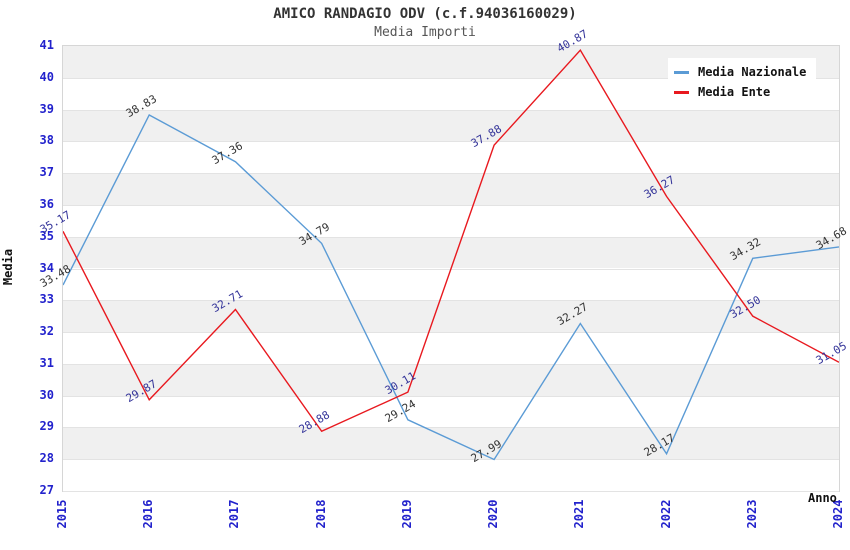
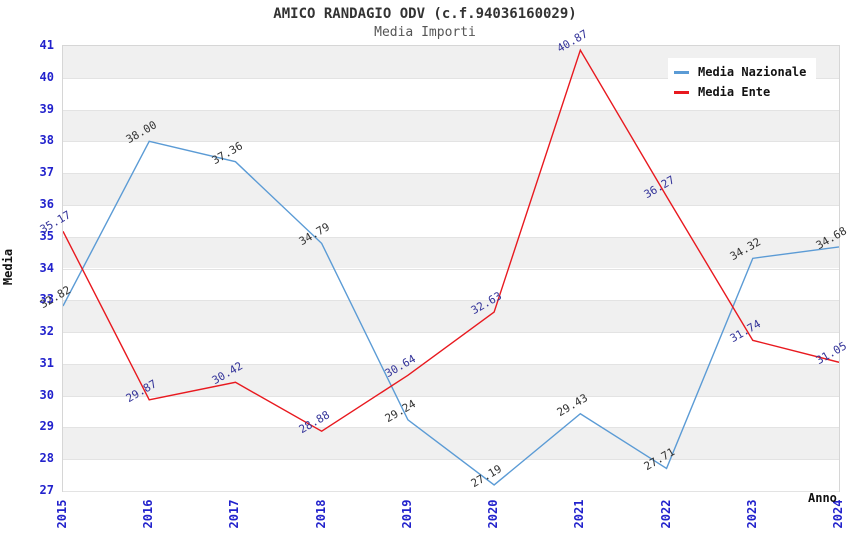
Media Nazionale/2015: 33.48 -> 32.82
Media Nazionale/2016: 38.83 -> 38.00
Media Ente/2017: 32.71 -> 30.42
Media Ente/2019: 30.11 -> 30.64
Media Nazionale/2020: 27.99 -> 27.19
Media Ente/2020: 37.88 -> 32.63
Media Nazionale/2021: 32.27 -> 29.43
Media Nazionale/2022: 28.17 -> 27.71
Media Ente/2023: 32.50 -> 31.74
